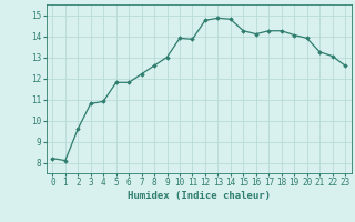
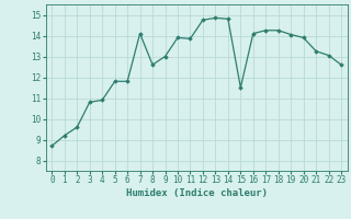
0: 8.2 -> 8.7
1: 8.1 -> 9.2
7: 12.2 -> 14.1
15: 14.2 -> 11.5
